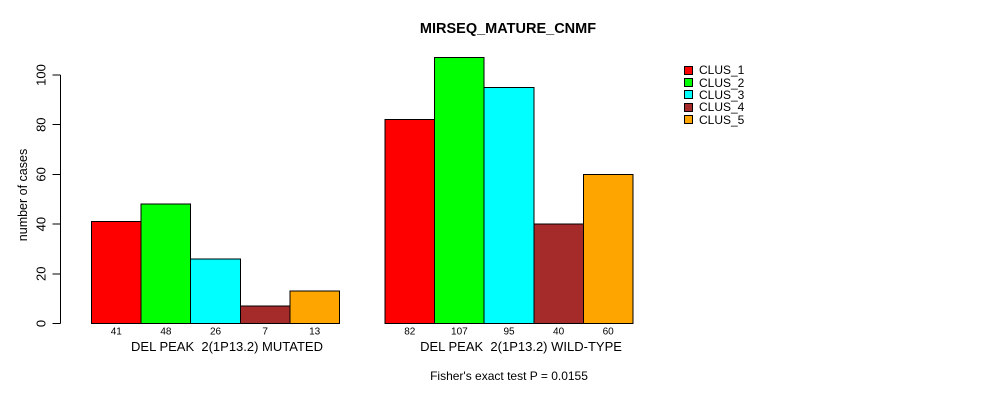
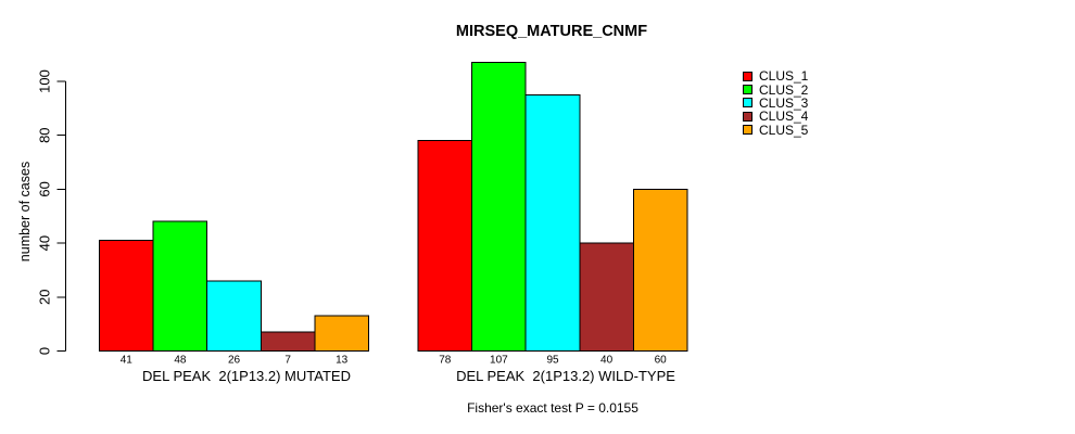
CLUS_1/DEL PEAK 2(1P13.2) WILD-TYPE: 82 -> 78
